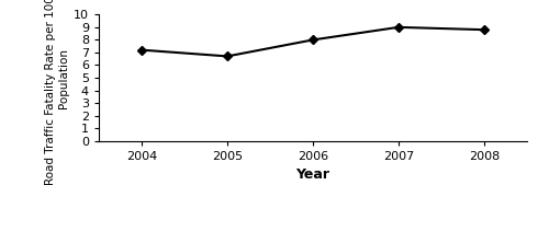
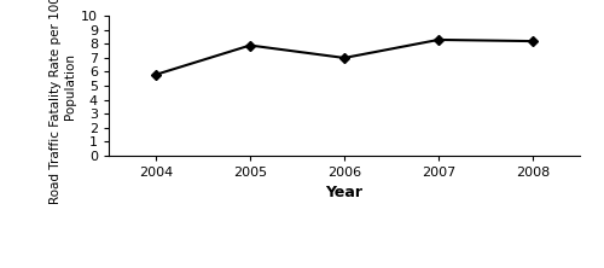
2004: 7.2 -> 5.8
2005: 6.7 -> 7.9
2006: 8.0 -> 7.0
2007: 9.0 -> 8.3
2008: 8.8 -> 8.2
